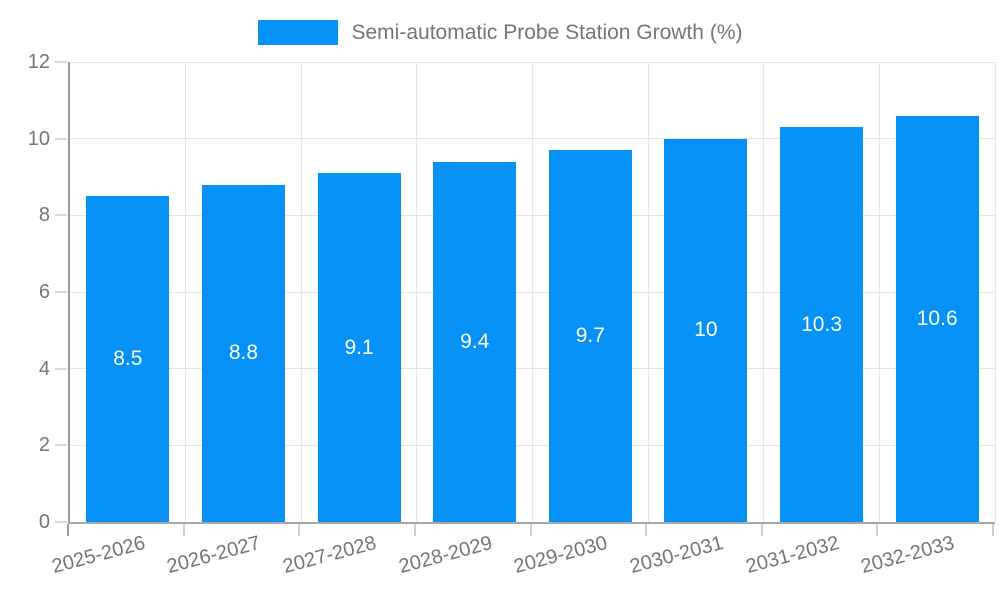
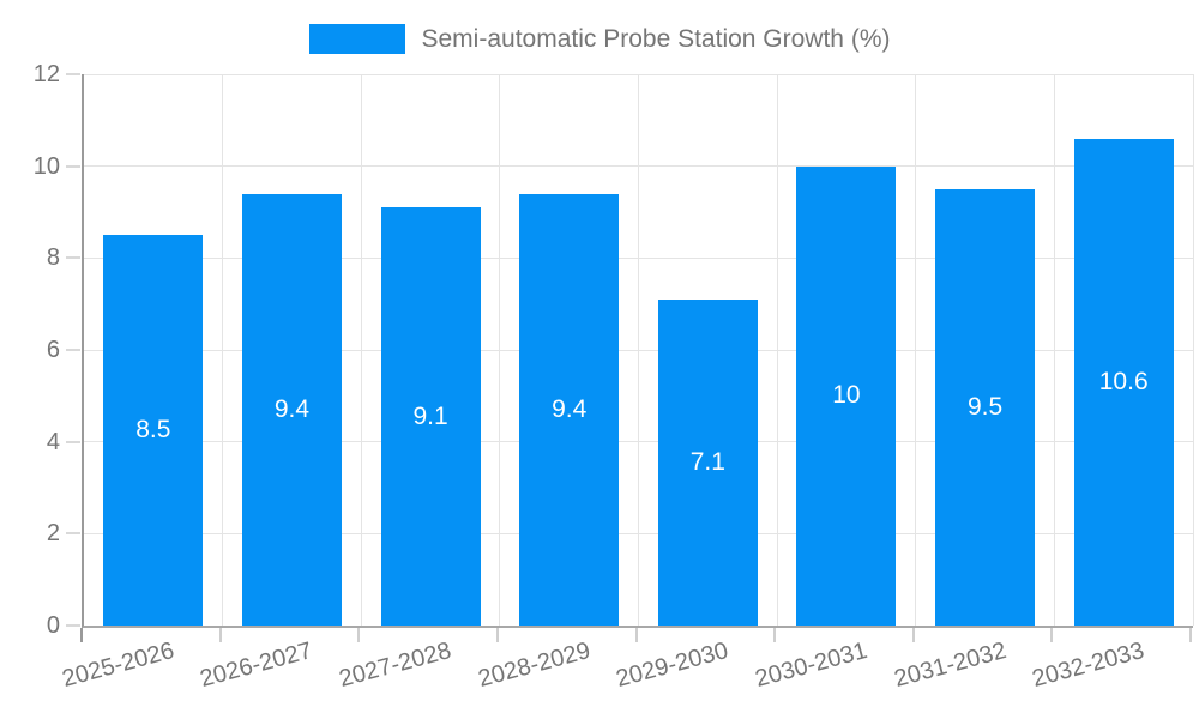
2026-2027: 8.8 -> 9.4
2029-2030: 9.7 -> 7.1
2031-2032: 10.3 -> 9.5
